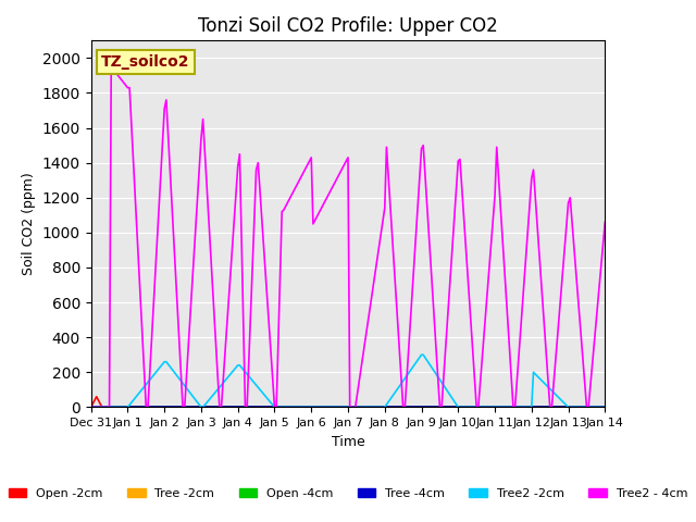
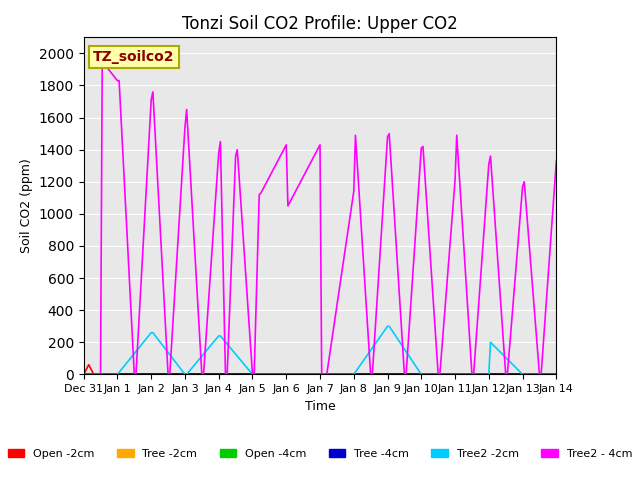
Tree2 - 4cm/Jan 14: 1060 -> 1330
